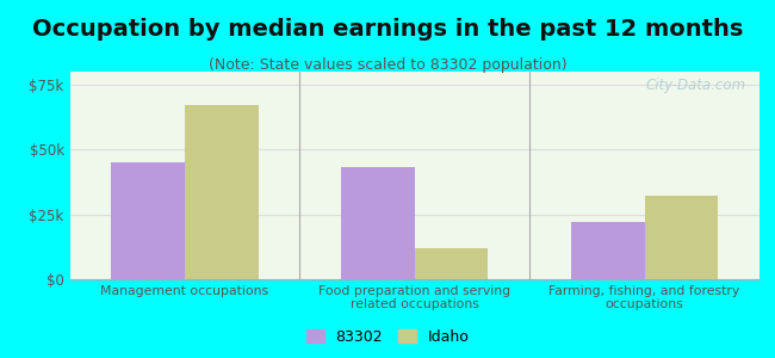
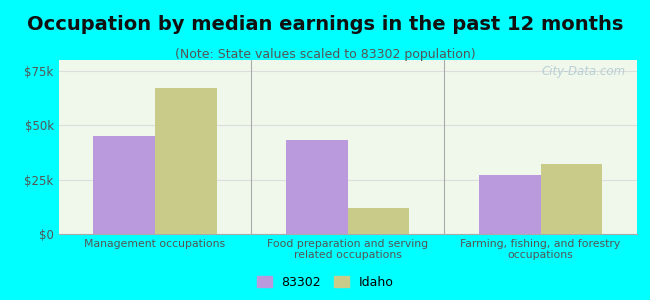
83302/Farming, fishing, and forestry occupations: $22k -> $27k
